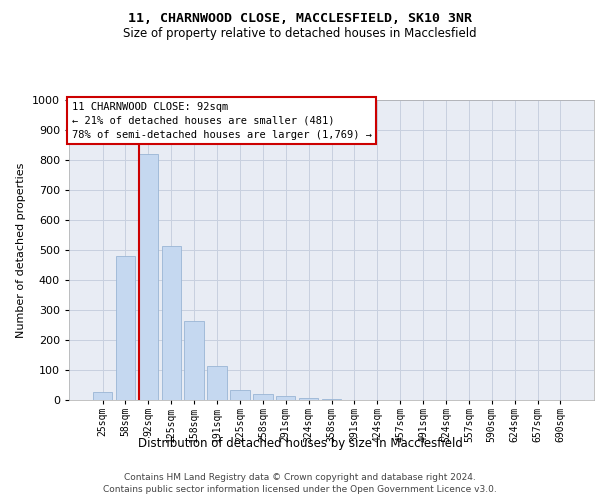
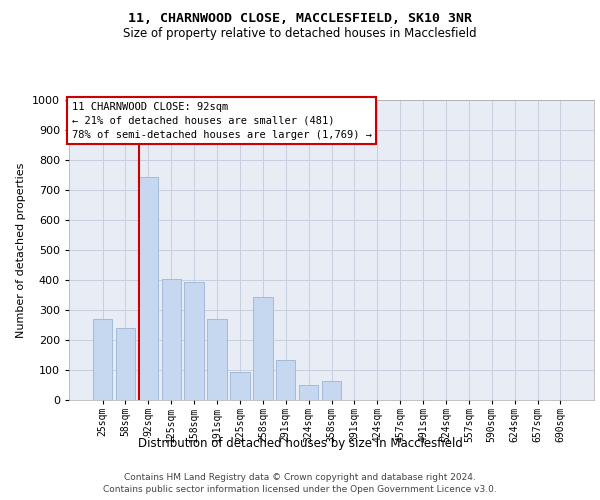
25sqm: 28 -> 270
58sqm: 480 -> 240
92sqm: 820 -> 745
125sqm: 515 -> 405
158sqm: 265 -> 395
191sqm: 112 -> 270
225sqm: 35 -> 95
258sqm: 20 -> 345
291sqm: 12 -> 135
324sqm: 7 -> 50
358sqm: 5 -> 65
